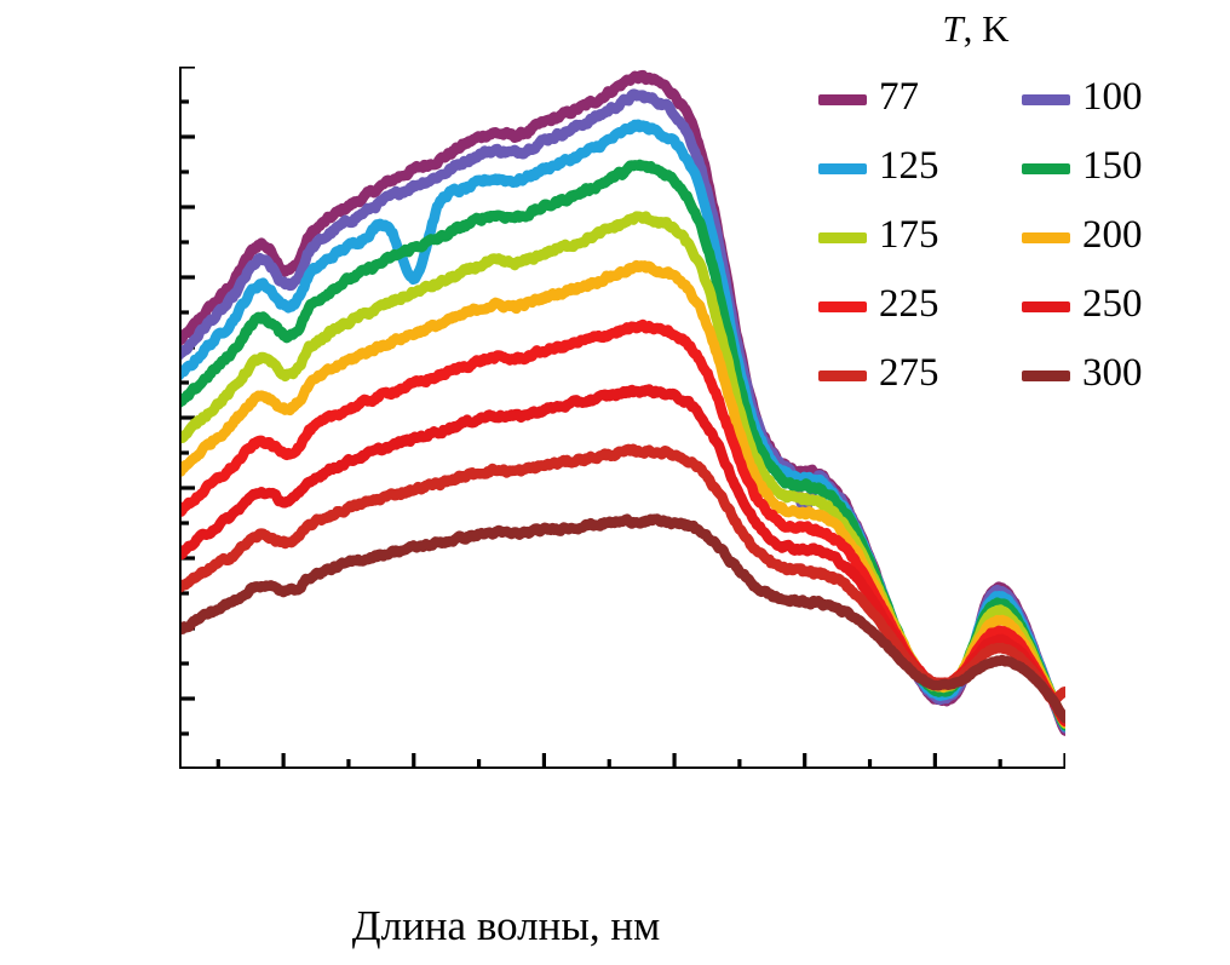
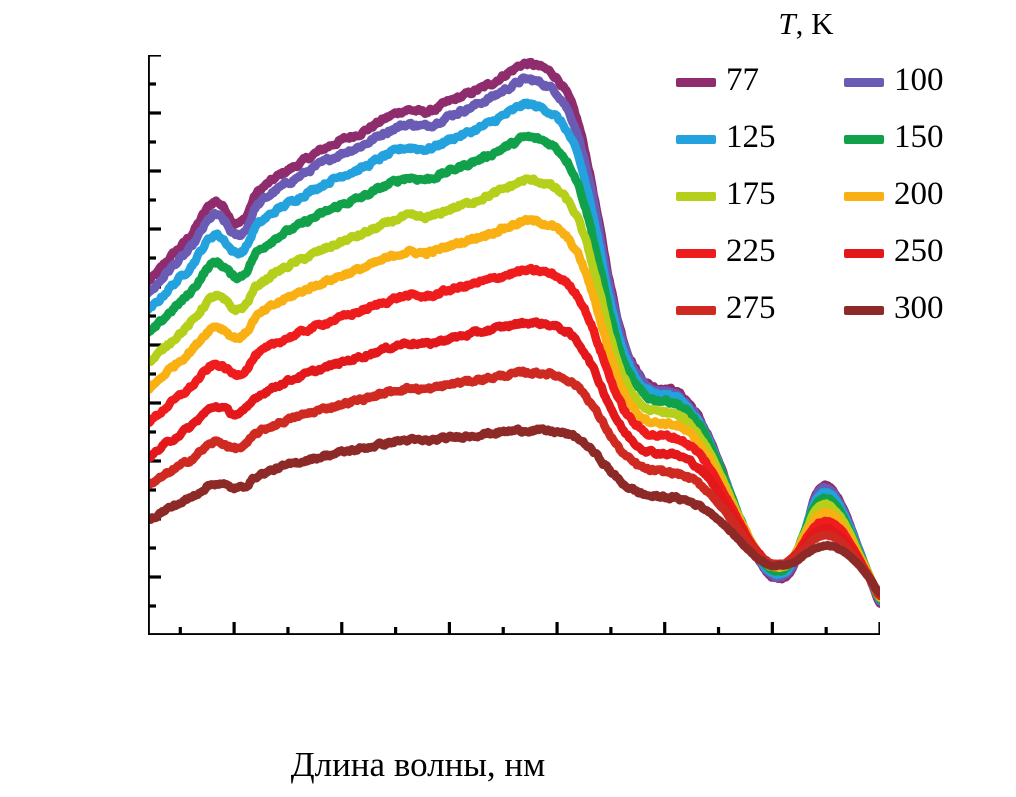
125/350: 0.70 -> 0.79
100/500: 0.37 -> 0.42
275/600: 0.11 -> 0.07
